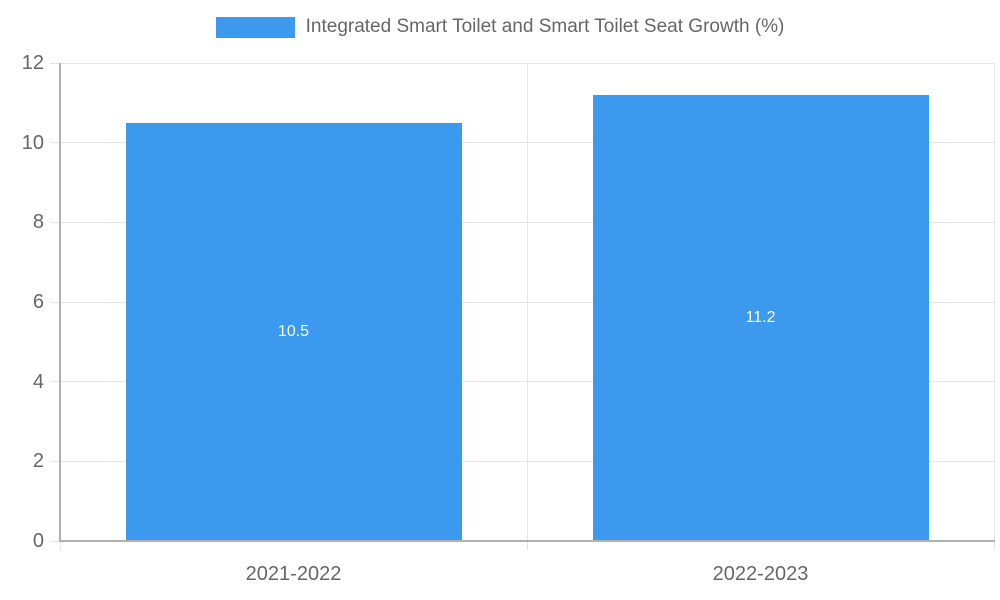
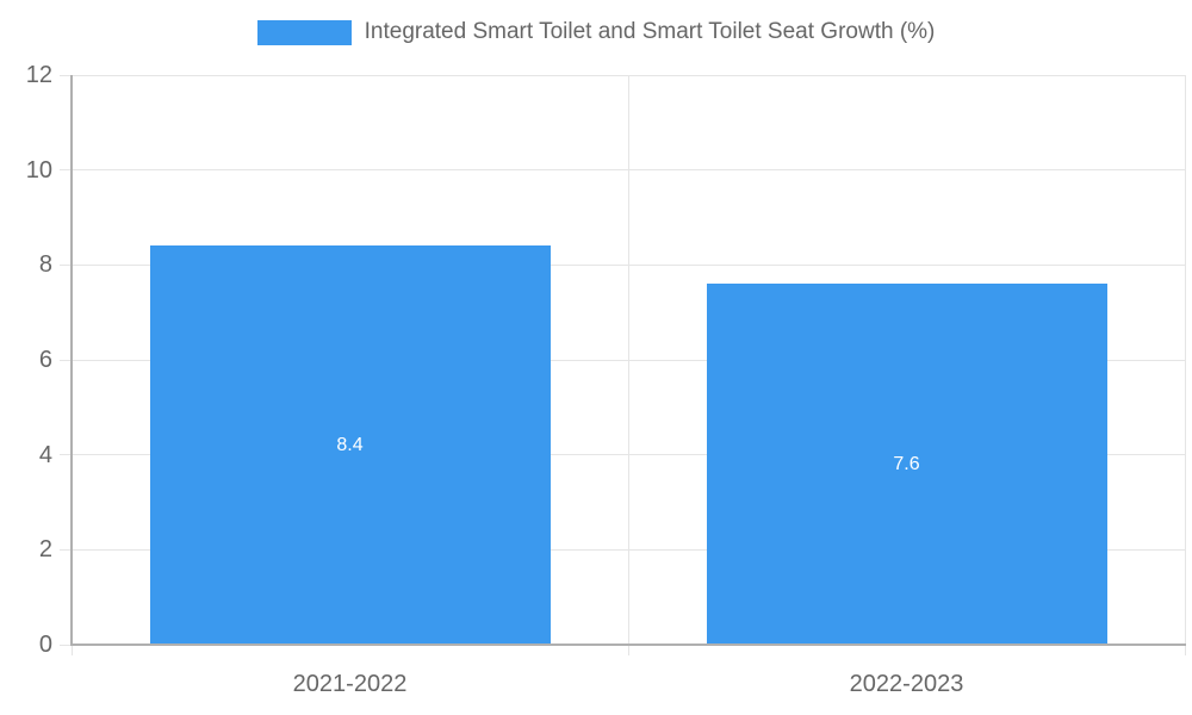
2021-2022: 10.5 -> 8.4
2022-2023: 11.2 -> 7.6
